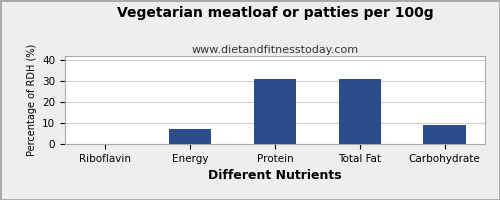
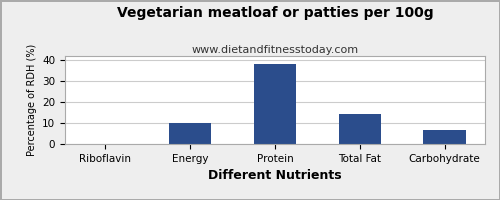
Energy: 7.0 -> 10.0
Protein: 31.0 -> 38.0
Total Fat: 31.0 -> 14.5
Carbohydrate: 9.0 -> 6.5
